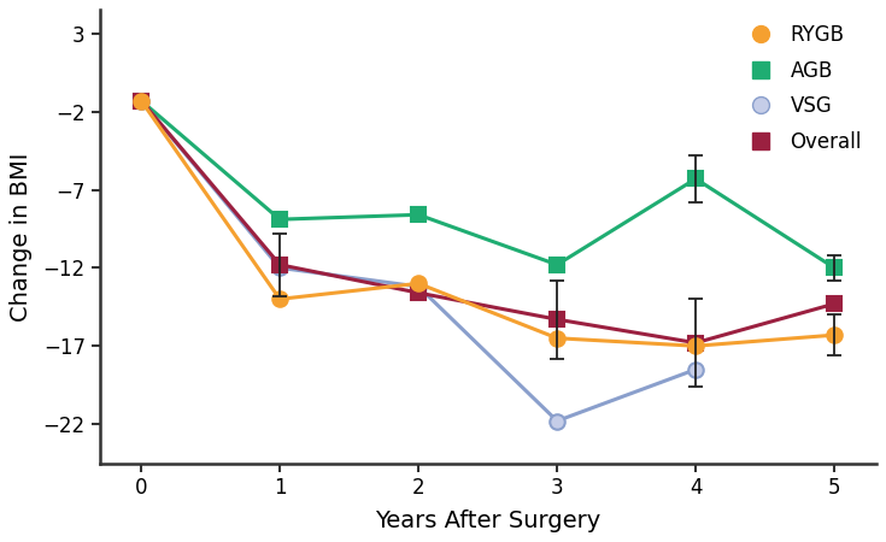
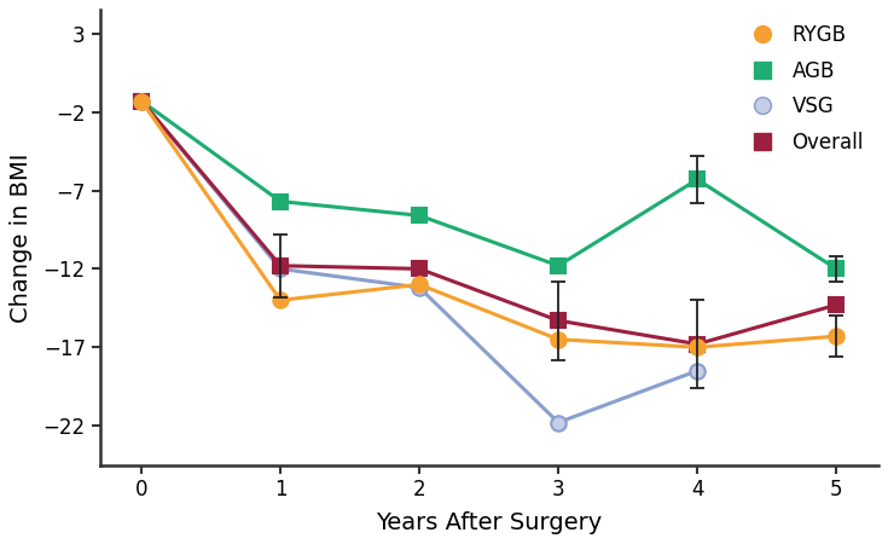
AGB/1: -8.9 -> -7.7
Overall/2: -13.6 -> -12.0
